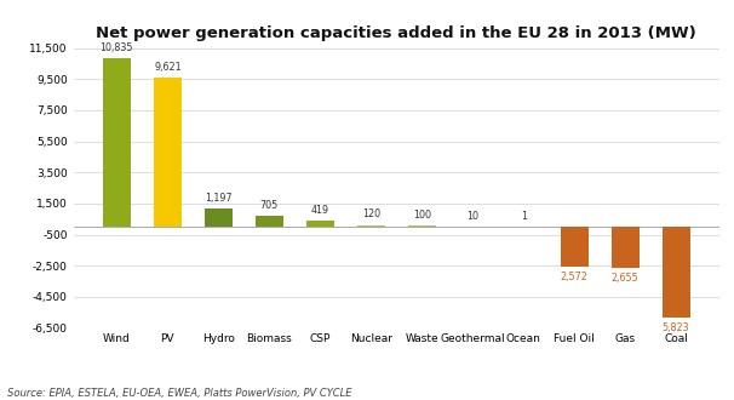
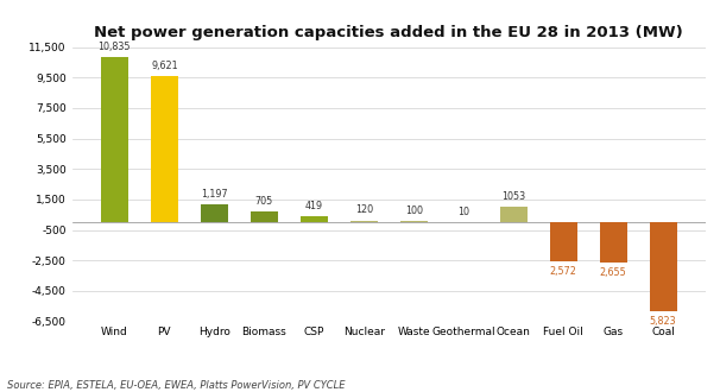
Ocean: 1 -> 1053
